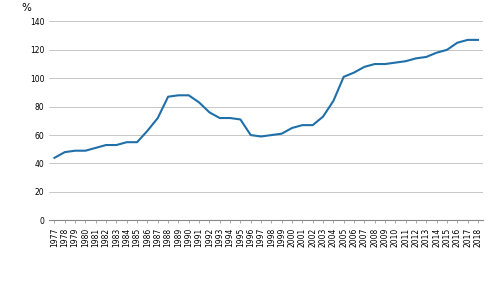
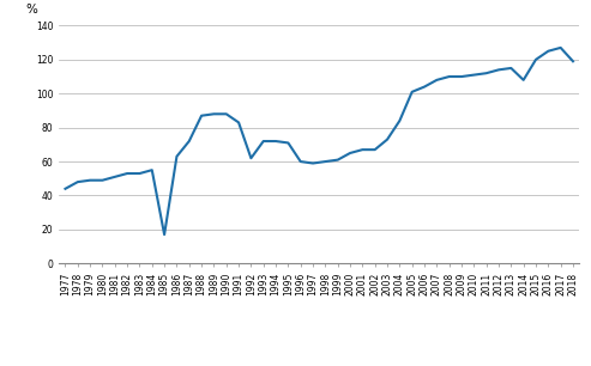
1985: 55 -> 17
1992: 76 -> 62
2014: 118 -> 108
2018: 127 -> 119
